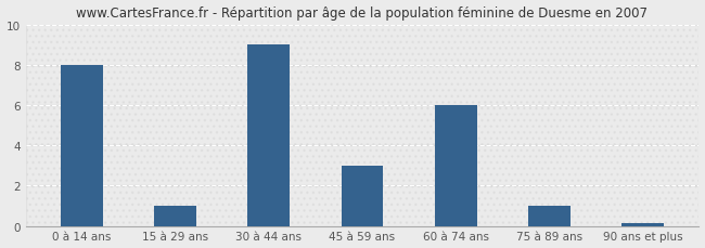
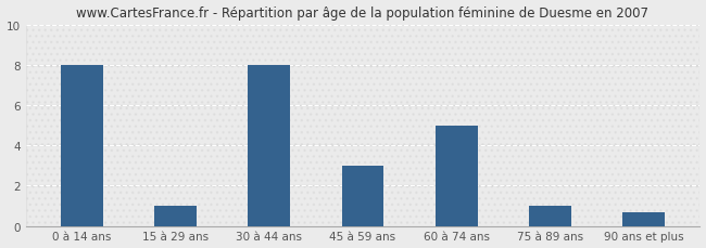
30 à 44 ans: 9.0 -> 8.0
60 à 74 ans: 6.0 -> 5.0
90 ans et plus: 0.1 -> 0.7
